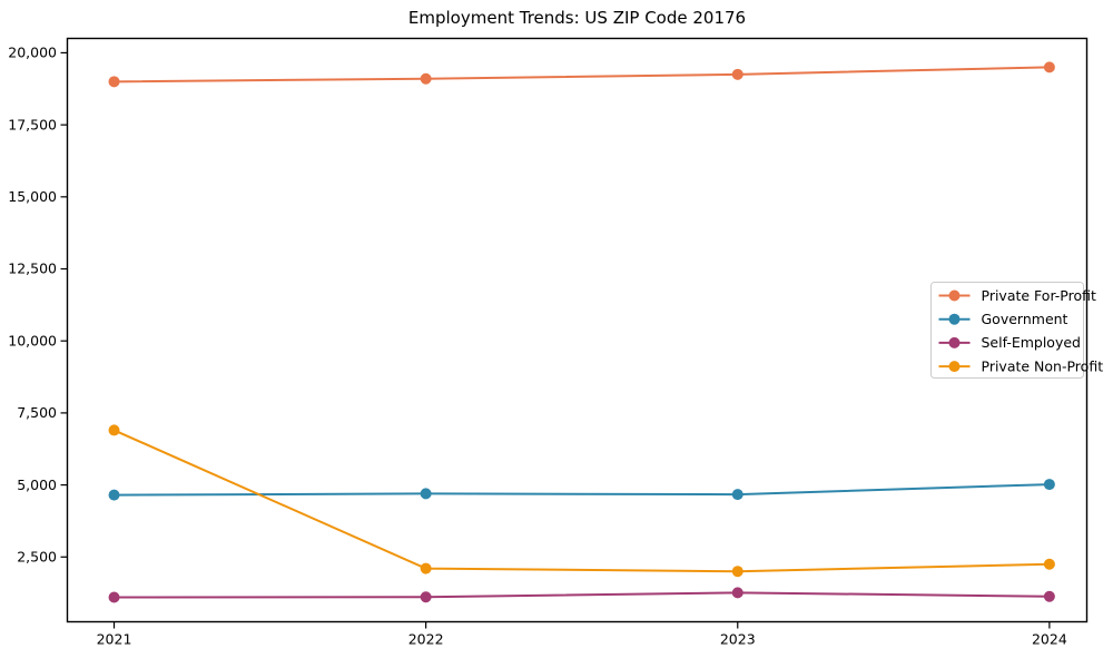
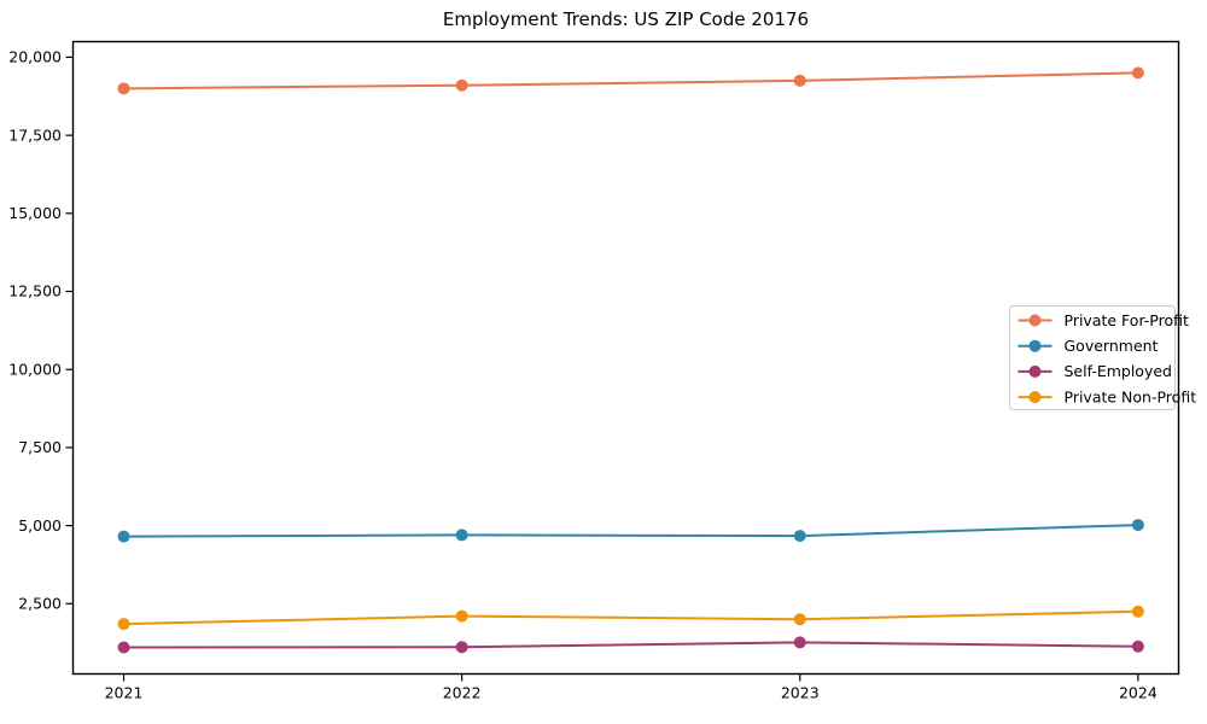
Private Non-Profit/2021: 6900 -> 1800
